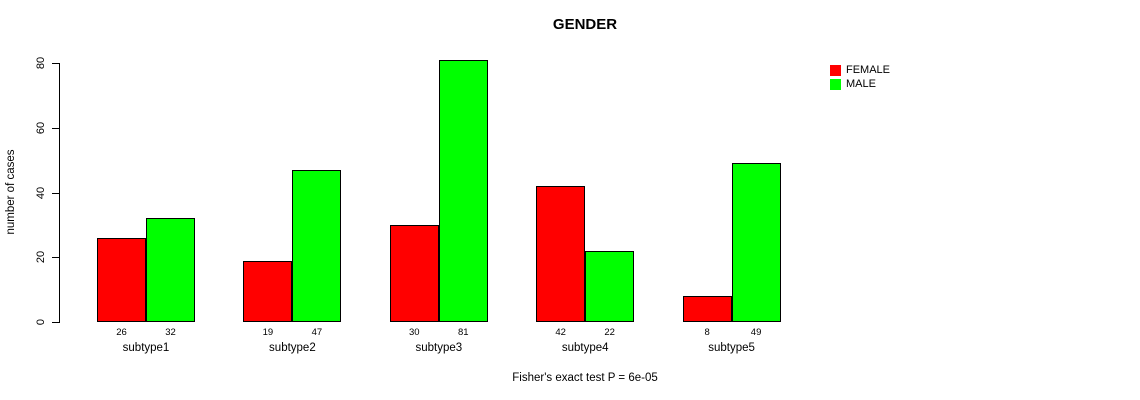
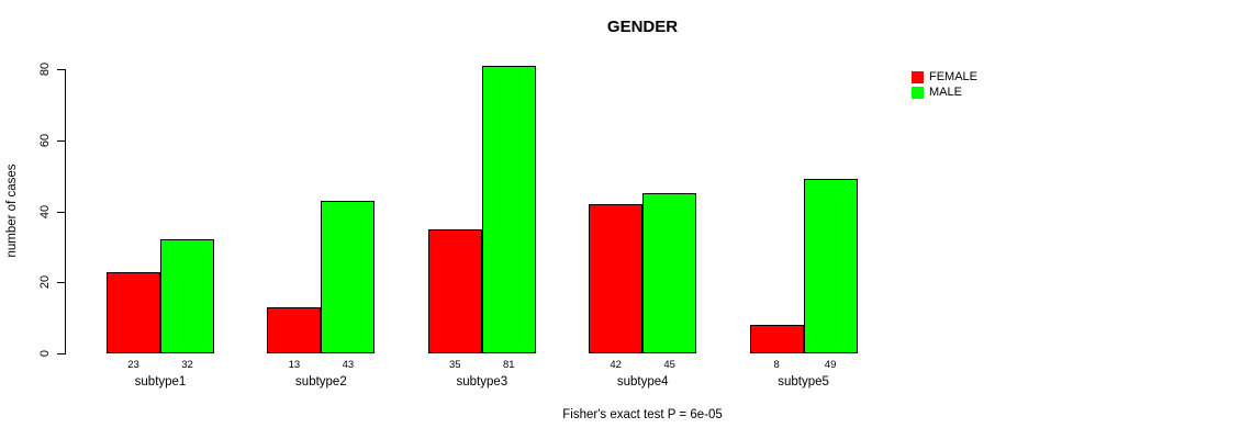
FEMALE/subtype1: 26 -> 23
FEMALE/subtype2: 19 -> 13
MALE/subtype2: 47 -> 43
FEMALE/subtype3: 30 -> 35
MALE/subtype4: 22 -> 45
